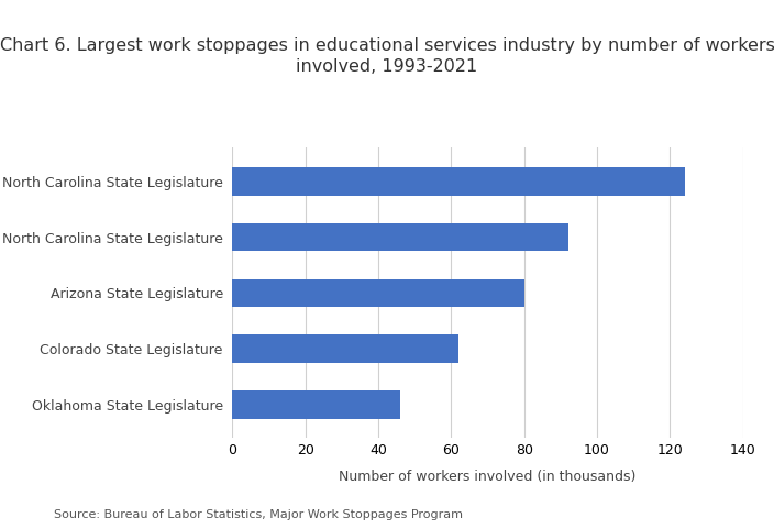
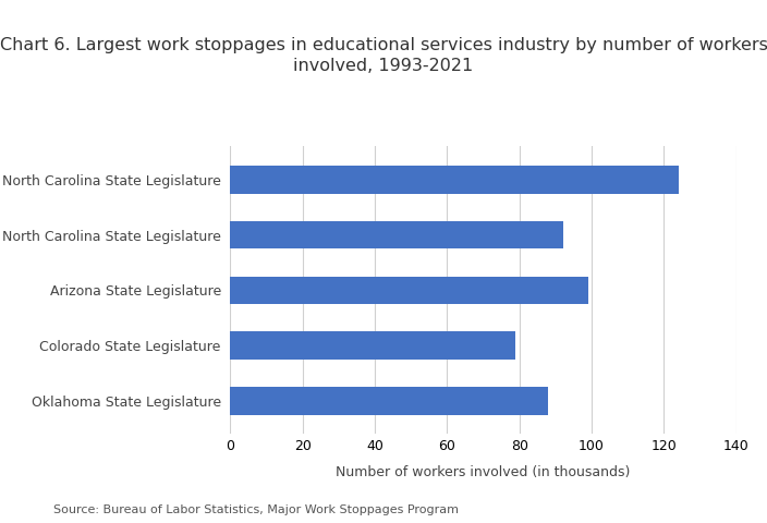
Arizona State Legislature: 80 -> 99
Colorado State Legislature: 62 -> 79
Oklahoma State Legislature: 46 -> 88
